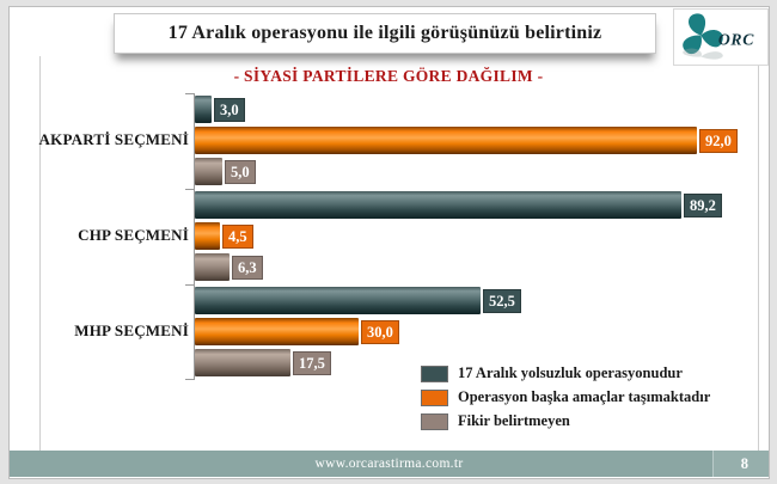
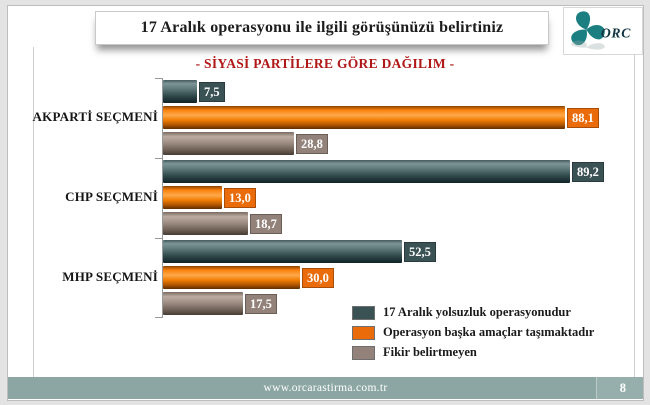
17 Aralık yolsuzluk operasyonudur/AKPARTİ SEÇMENİ: 3,0 -> 7,5
Operasyon başka amaçlar taşımaktadır/AKPARTİ SEÇMENİ: 92,0 -> 88,1
Fikir belirtmeyen/AKPARTİ SEÇMENİ: 5,0 -> 28,8
Operasyon başka amaçlar taşımaktadır/CHP SEÇMENİ: 4,5 -> 13,0
Fikir belirtmeyen/CHP SEÇMENİ: 6,3 -> 18,7
